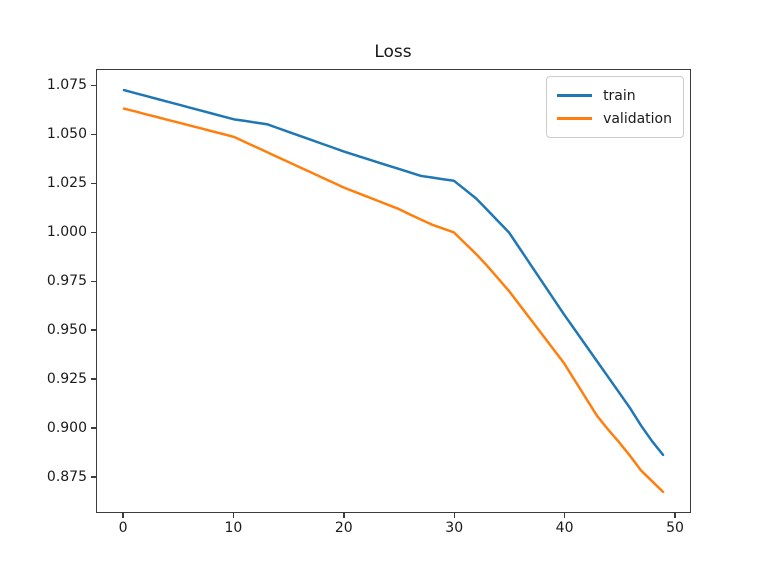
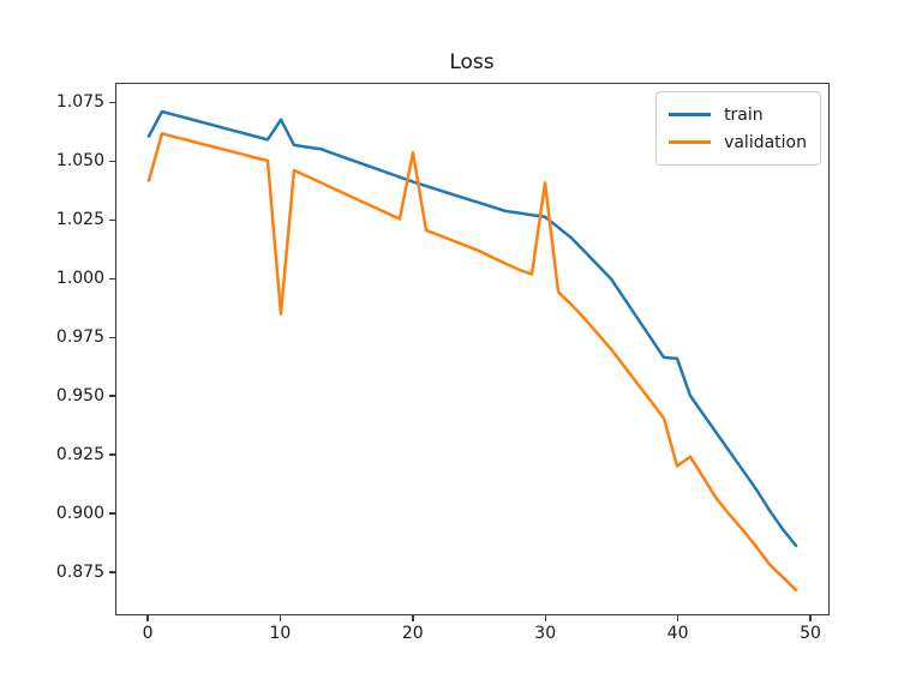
train/0: 1.073 -> 1.061
validation/0: 1.063 -> 1.042
train/10: 1.058 -> 1.068
validation/10: 1.049 -> 0.985
validation/20: 1.023 -> 1.054
validation/30: 1.000 -> 1.041
train/40: 0.958 -> 0.966
validation/40: 0.933 -> 0.920
